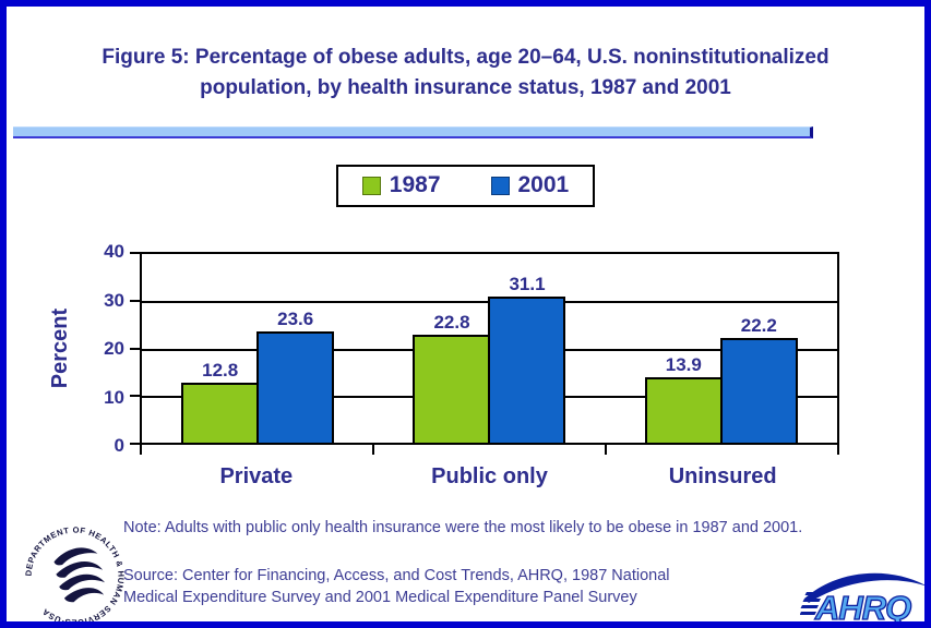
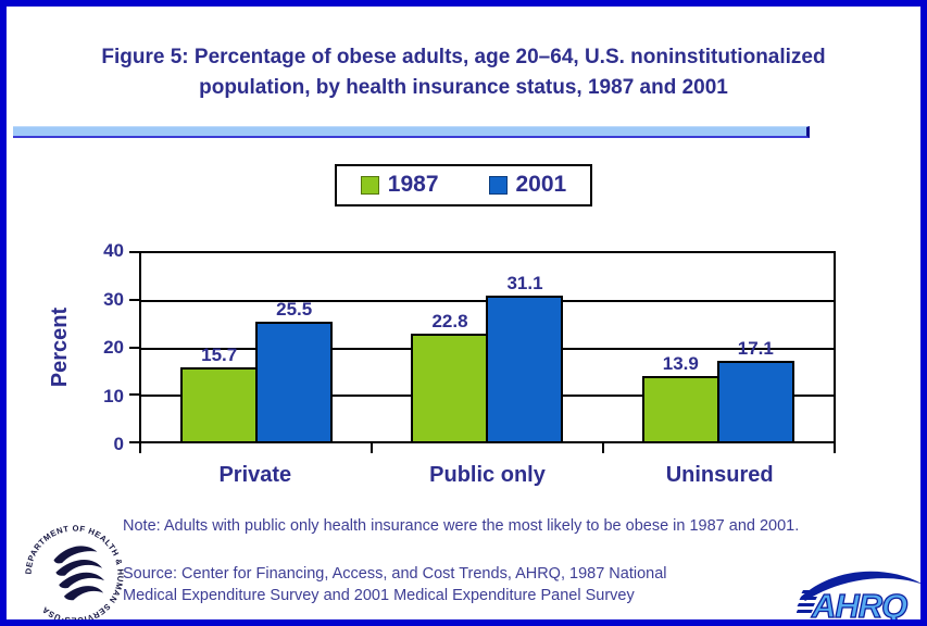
1987/Private: 12.8 -> 15.7
2001/Private: 23.6 -> 25.5
2001/Uninsured: 22.2 -> 17.1
